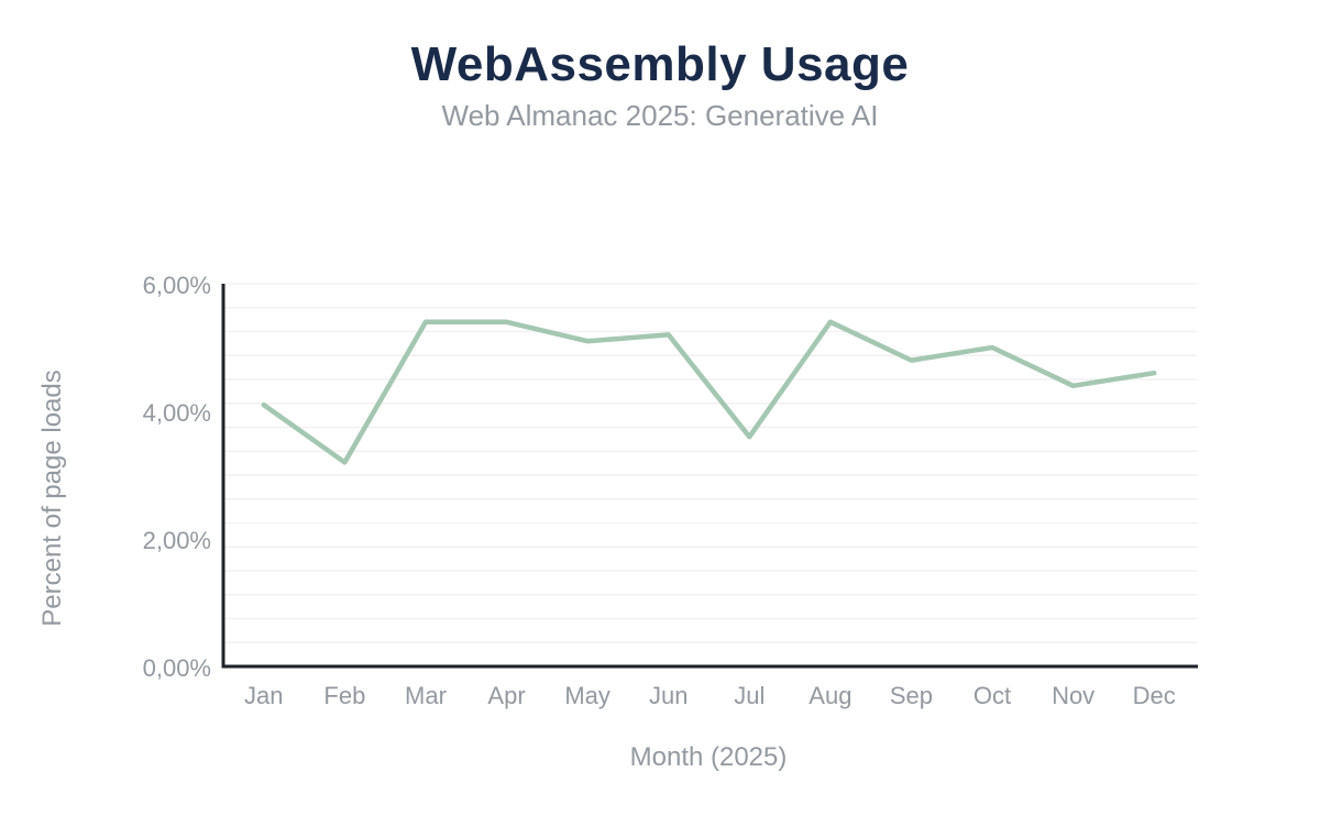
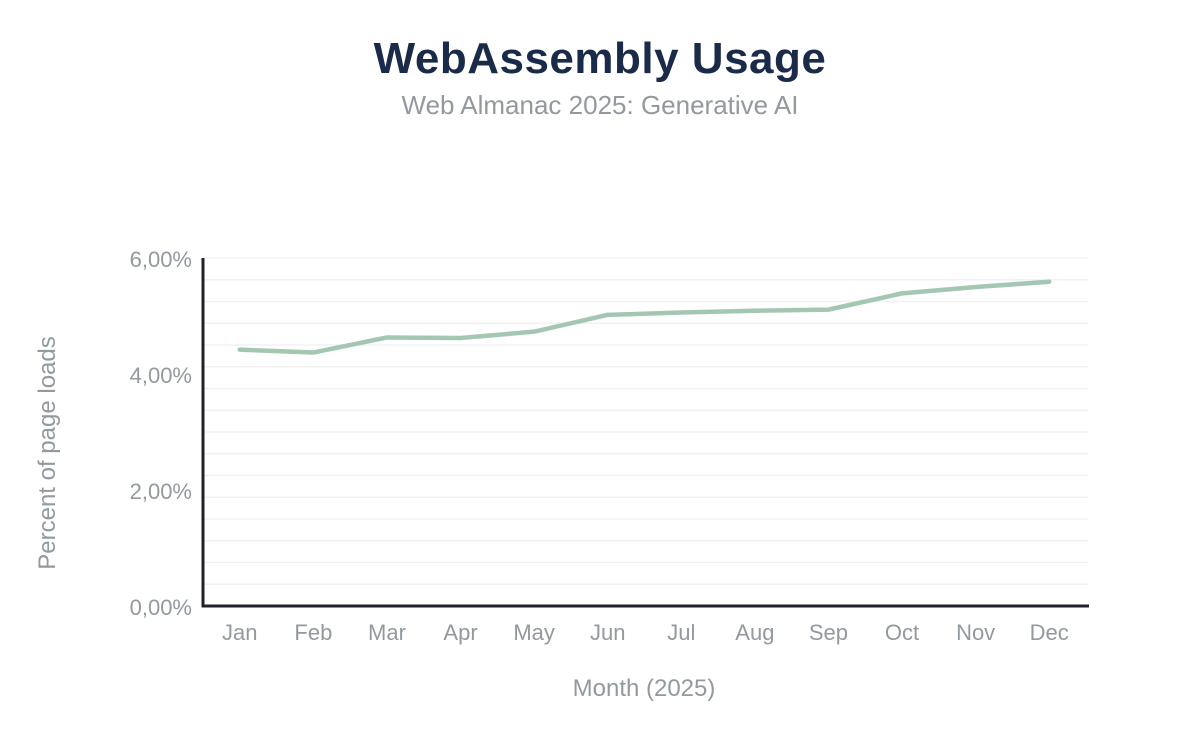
Jan: 4,1% -> 4,4%
Feb: 3,2% -> 4,4%
Mar: 5,4% -> 4,6%
Apr: 5,4% -> 4,6%
May: 5,1% -> 4,7%
Jun: 5,2% -> 5,0%
Jul: 3,6% -> 5,1%
Aug: 5,4% -> 5,1%
Sep: 4,8% -> 5,1%
Oct: 5,0% -> 5,4%
Nov: 4,4% -> 5,5%
Dec: 4,6% -> 5,6%
